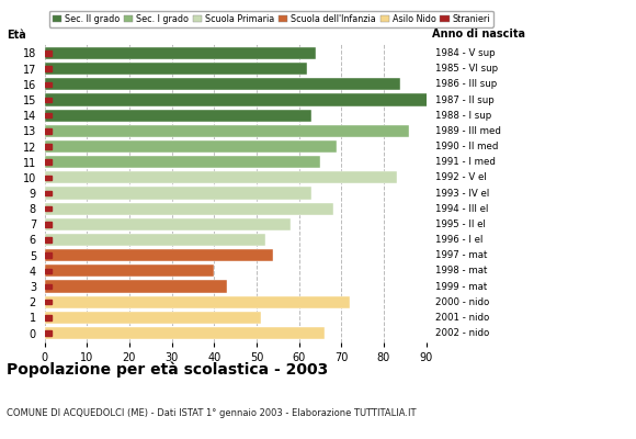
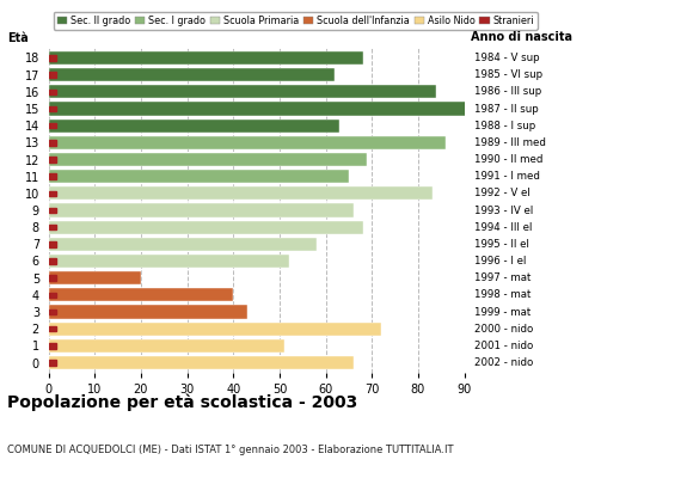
18: 64 -> 68
9: 63 -> 66
5: 54 -> 20
